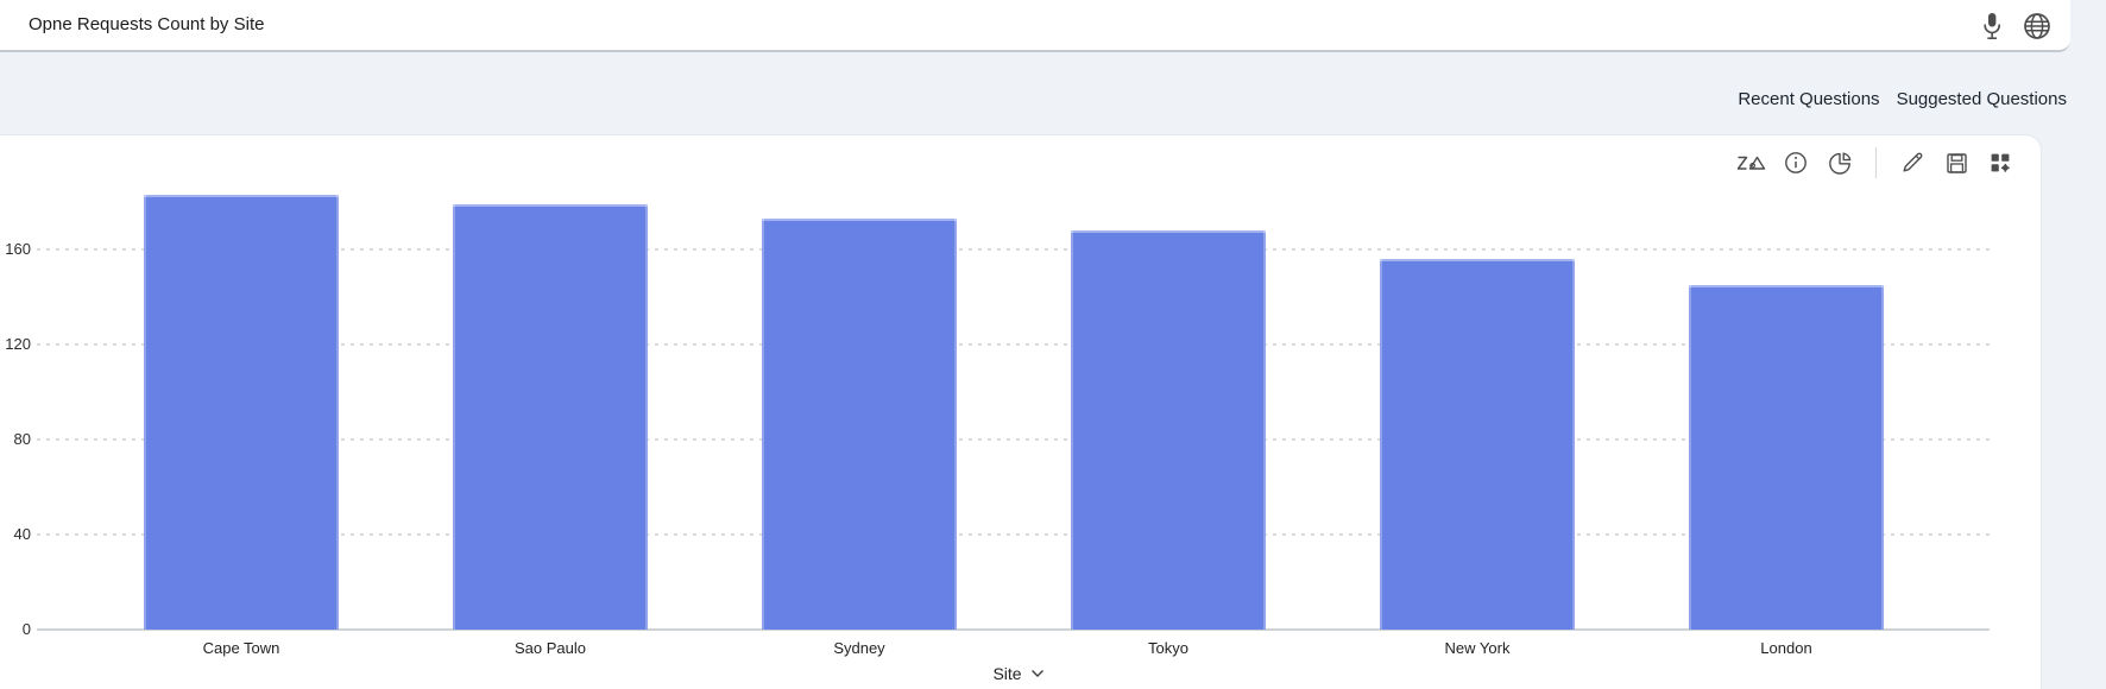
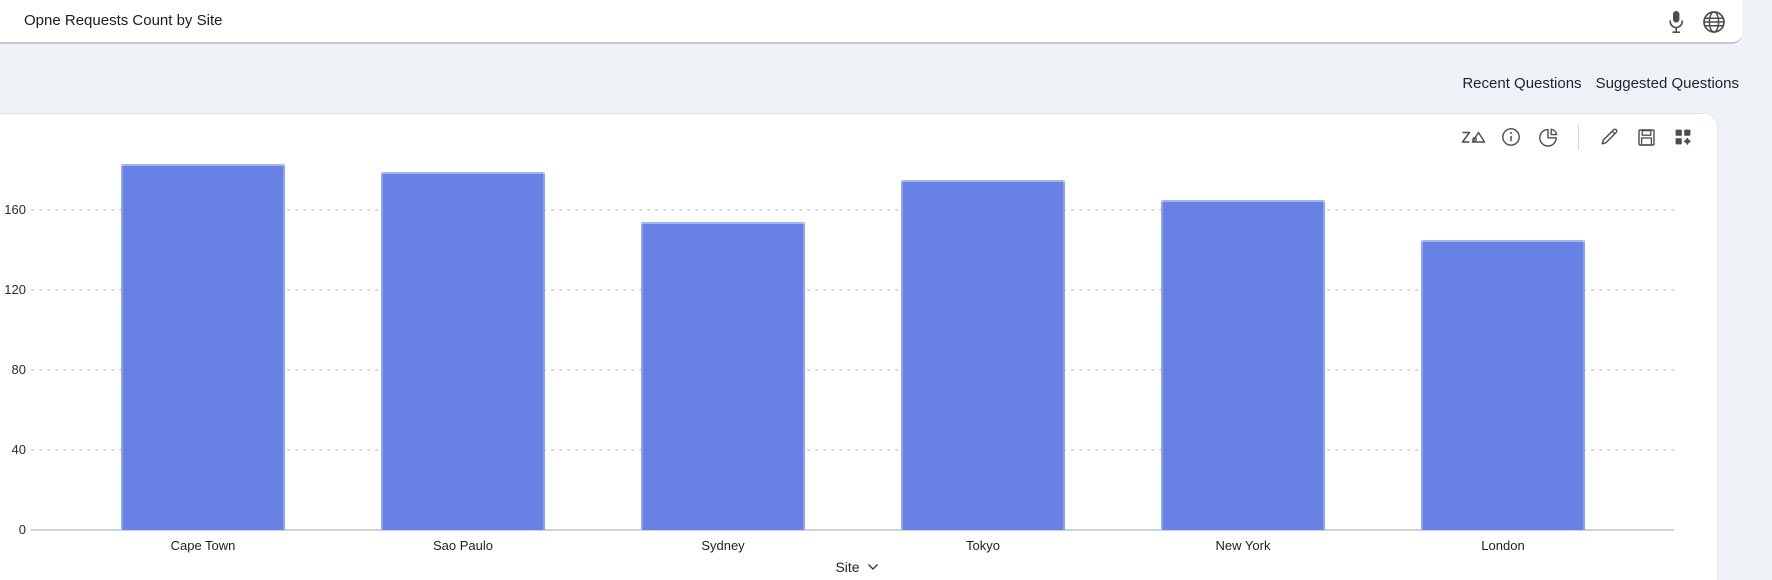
Sydney: 173 -> 154
Tokyo: 168 -> 175
New York: 156 -> 165
